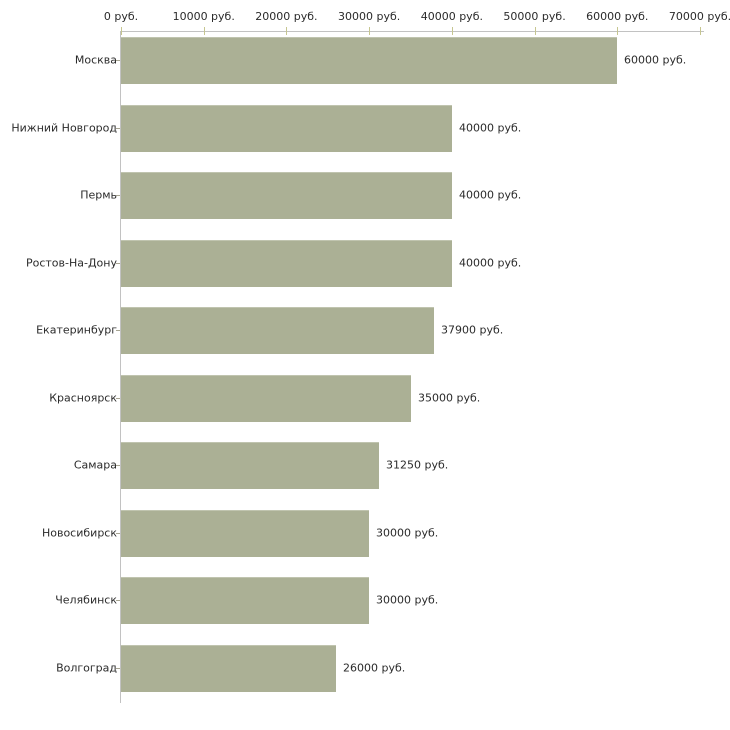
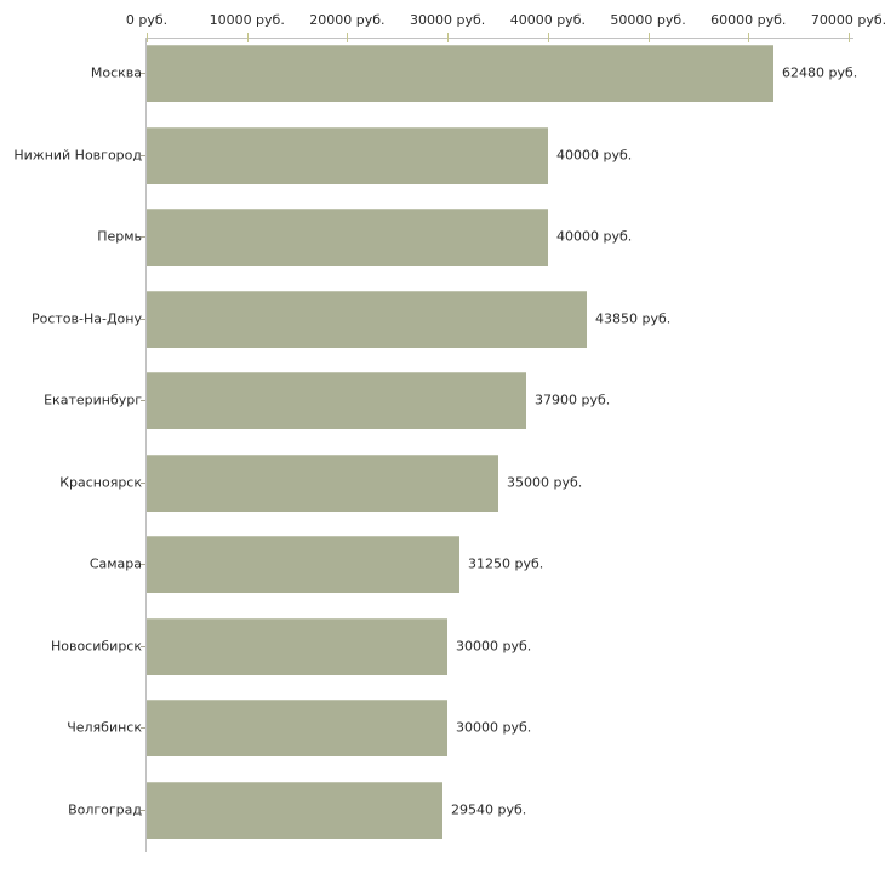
Москва: 60000 -> 62480
Ростов-На-Дону: 40000 -> 43850
Волгоград: 26000 -> 29540
